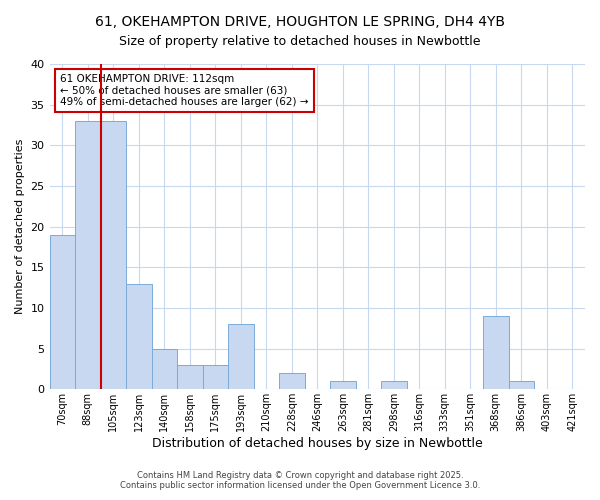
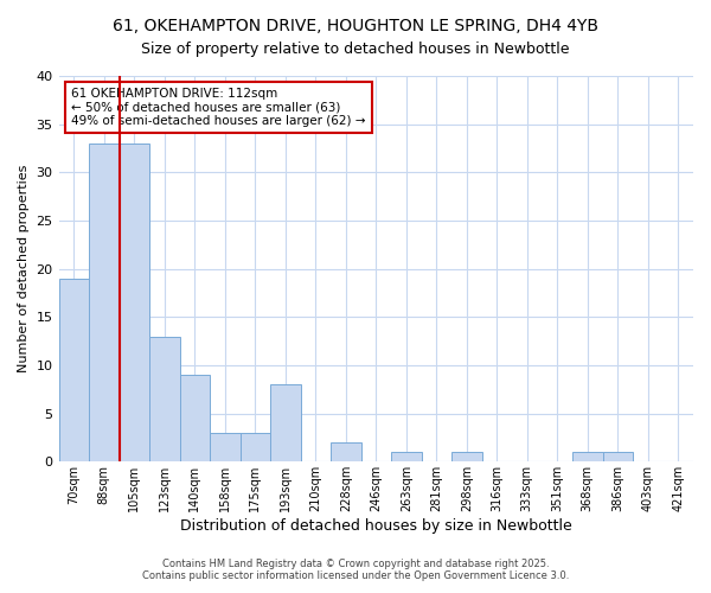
140sqm: 5 -> 9
368sqm: 9 -> 1
